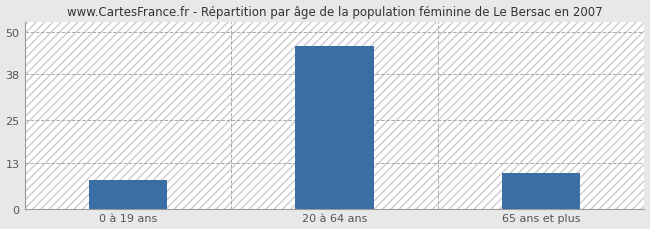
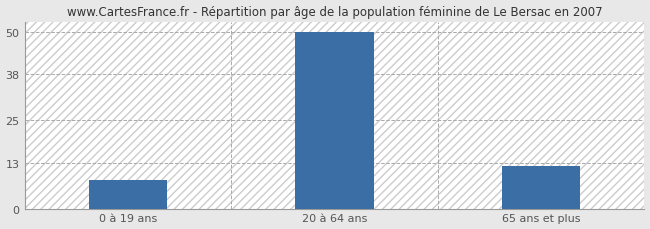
20 à 64 ans: 46 -> 50
65 ans et plus: 10 -> 12
